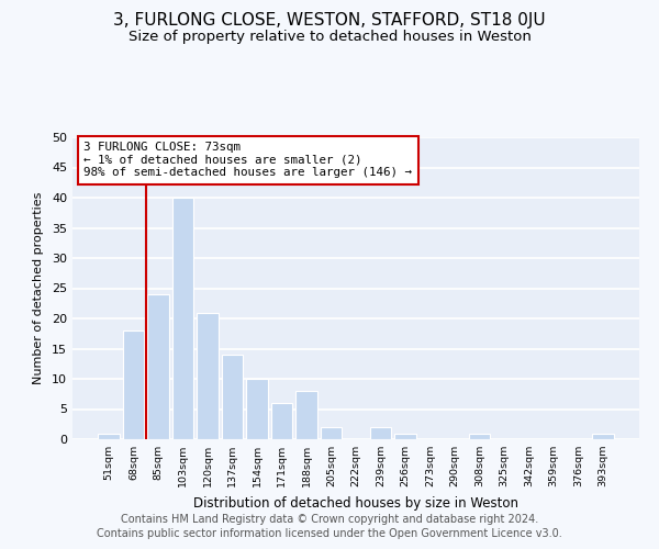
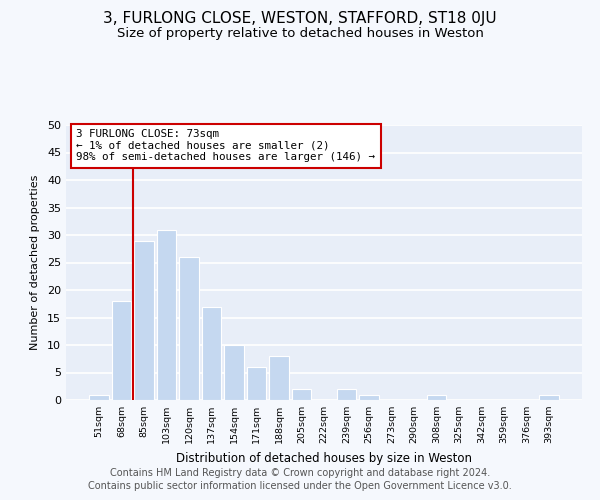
85sqm: 24 -> 29
103sqm: 40 -> 31
120sqm: 21 -> 26
137sqm: 14 -> 17
